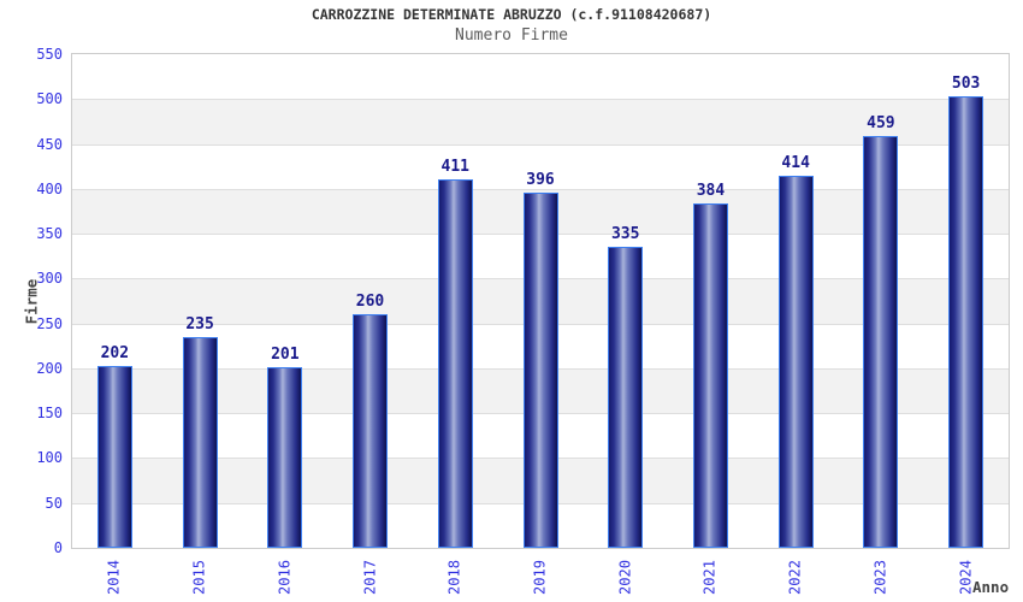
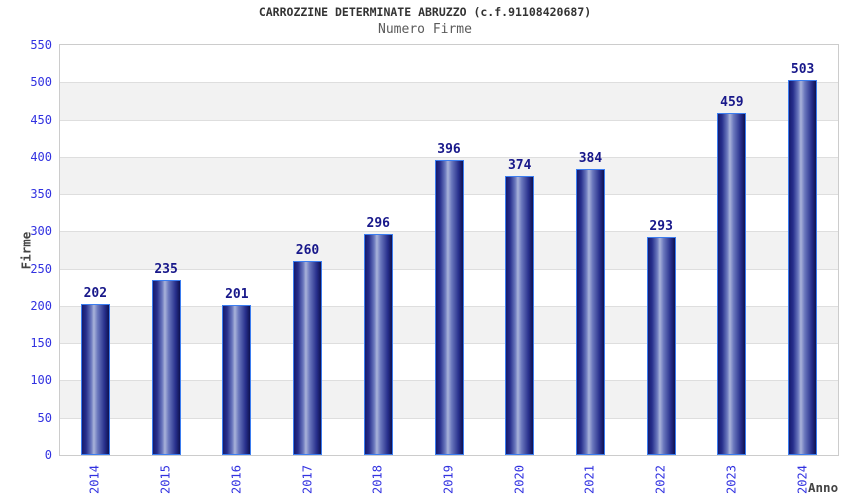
2018: 411 -> 296
2020: 335 -> 374
2022: 414 -> 293
